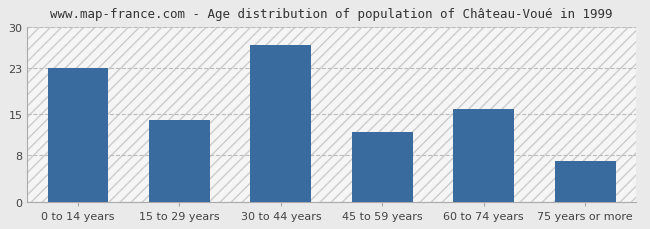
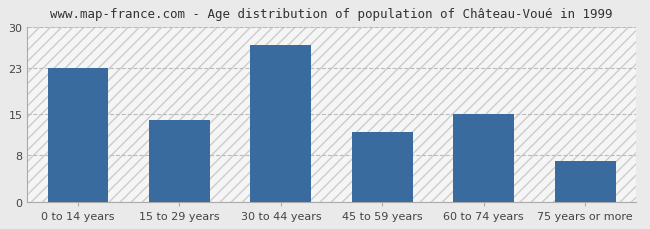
60 to 74 years: 16 -> 15
